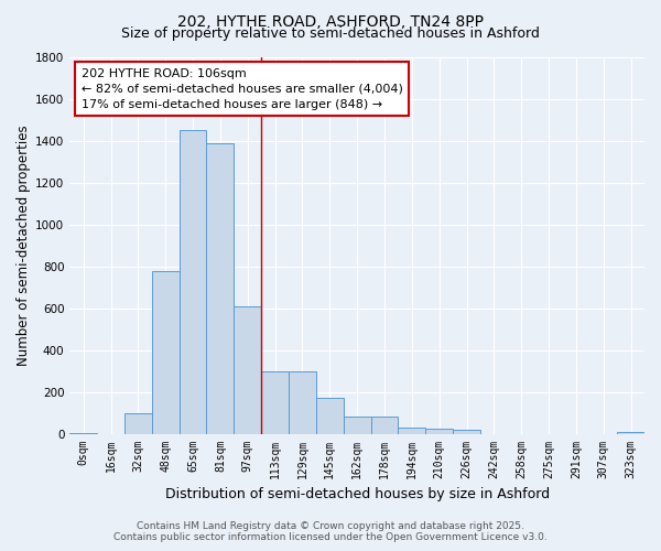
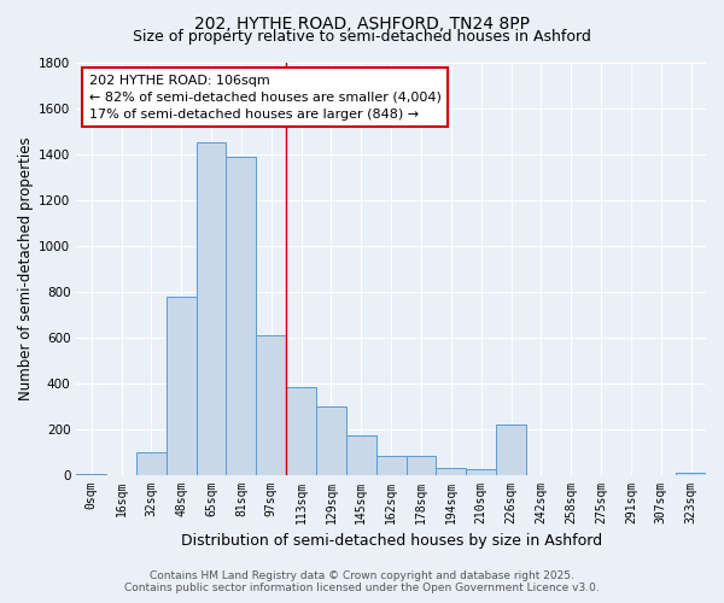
113sqm: 300 -> 380
226sqm: 20 -> 220
